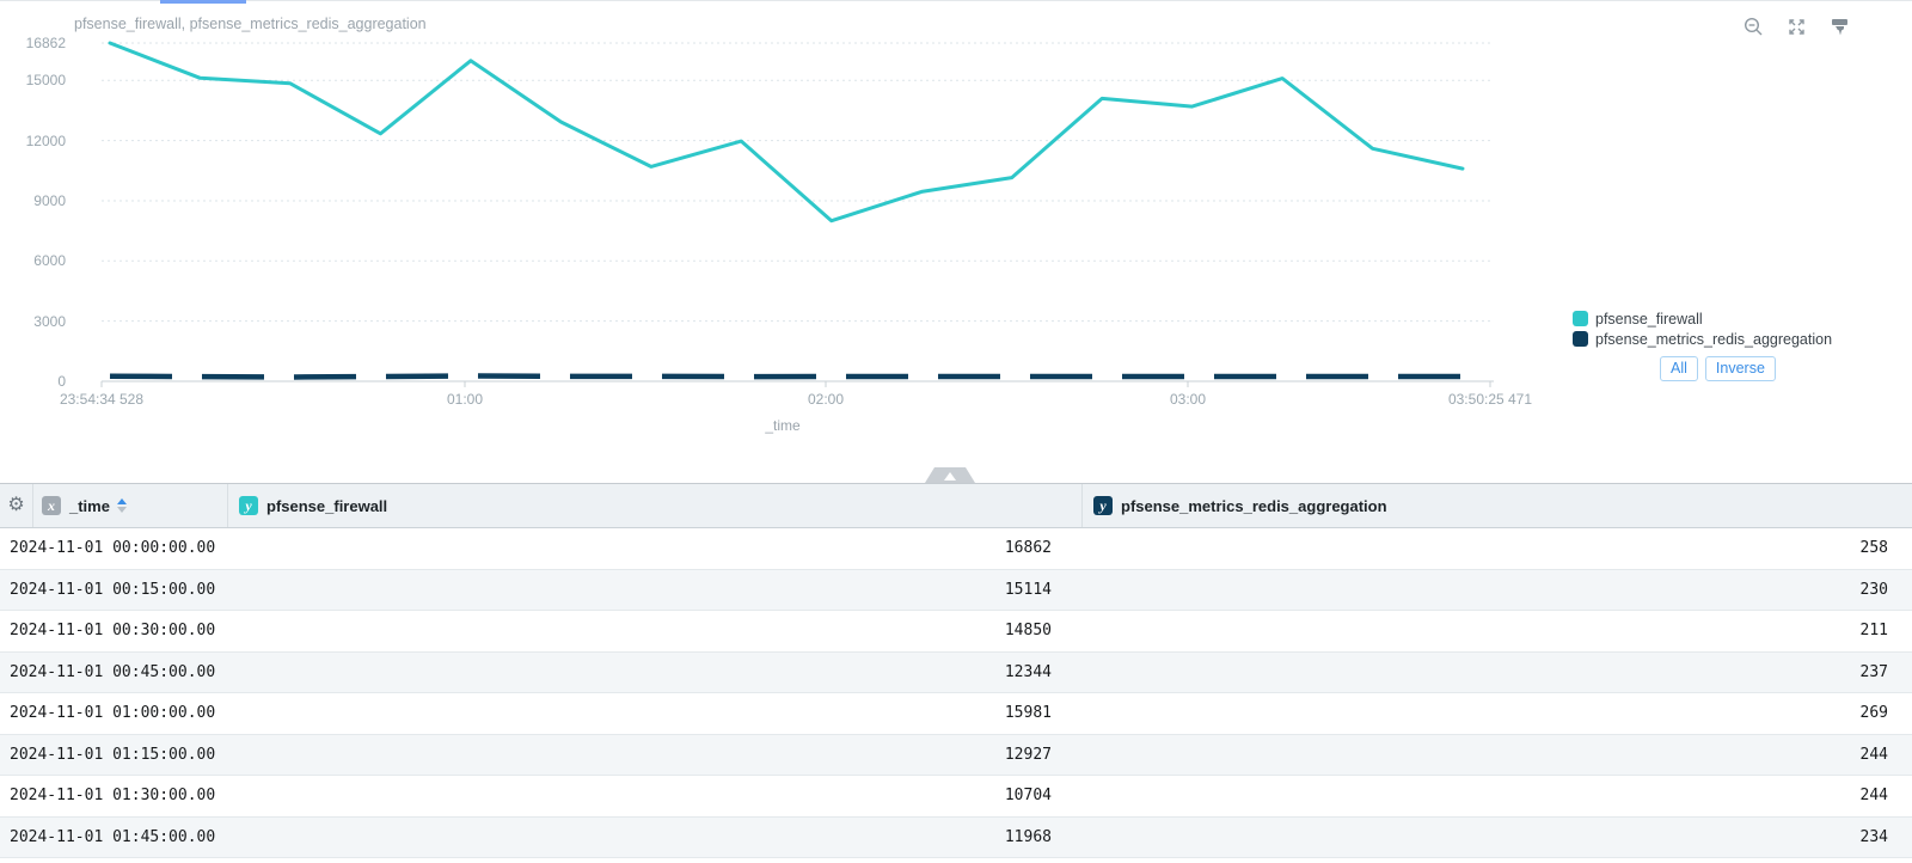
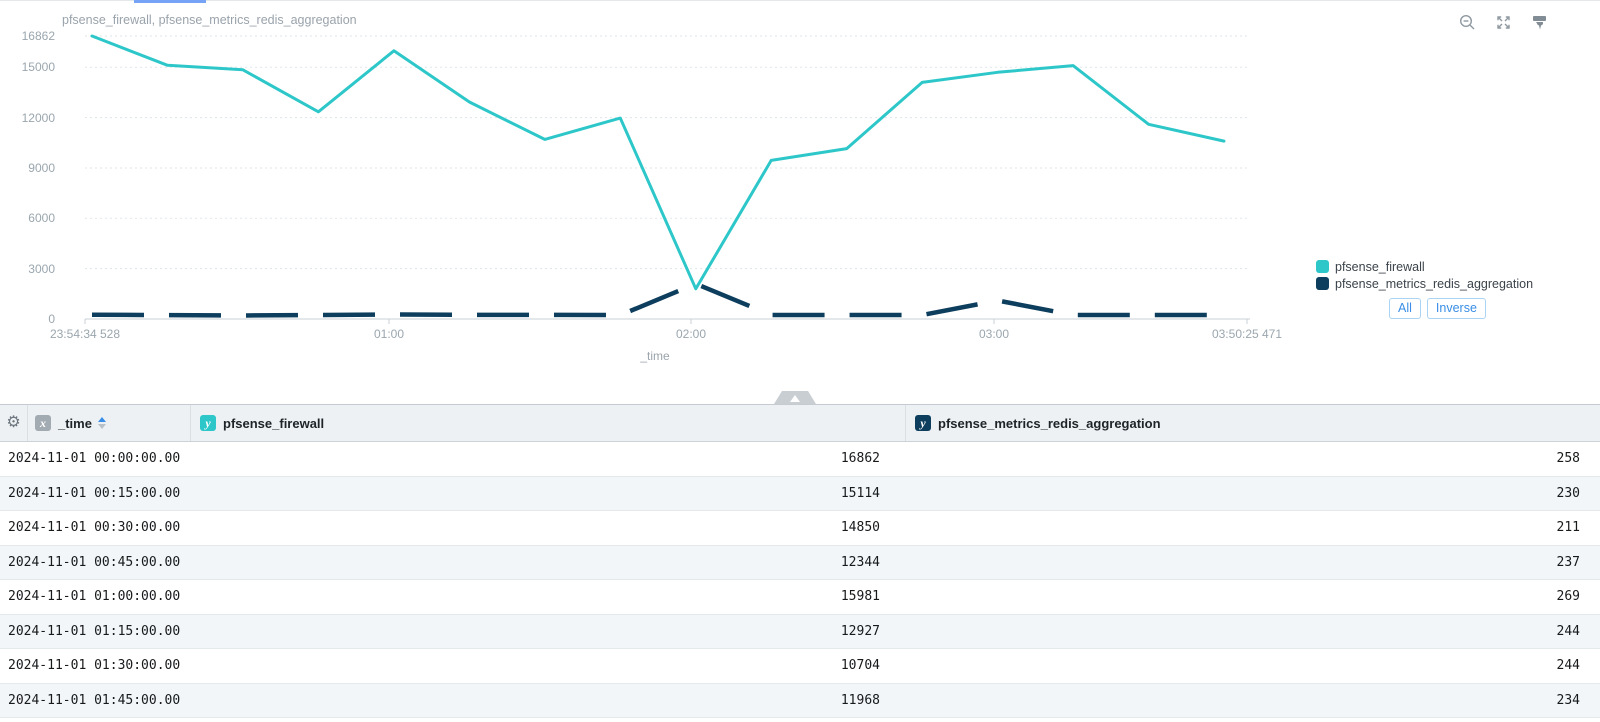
pfsense_firewall/02:00: 8000 -> 1800
pfsense_metrics_redis_aggregation/02:00: 200 -> 2100
pfsense_firewall/03:00: 13700 -> 14700
pfsense_metrics_redis_aggregation/03:00: 200 -> 1100
